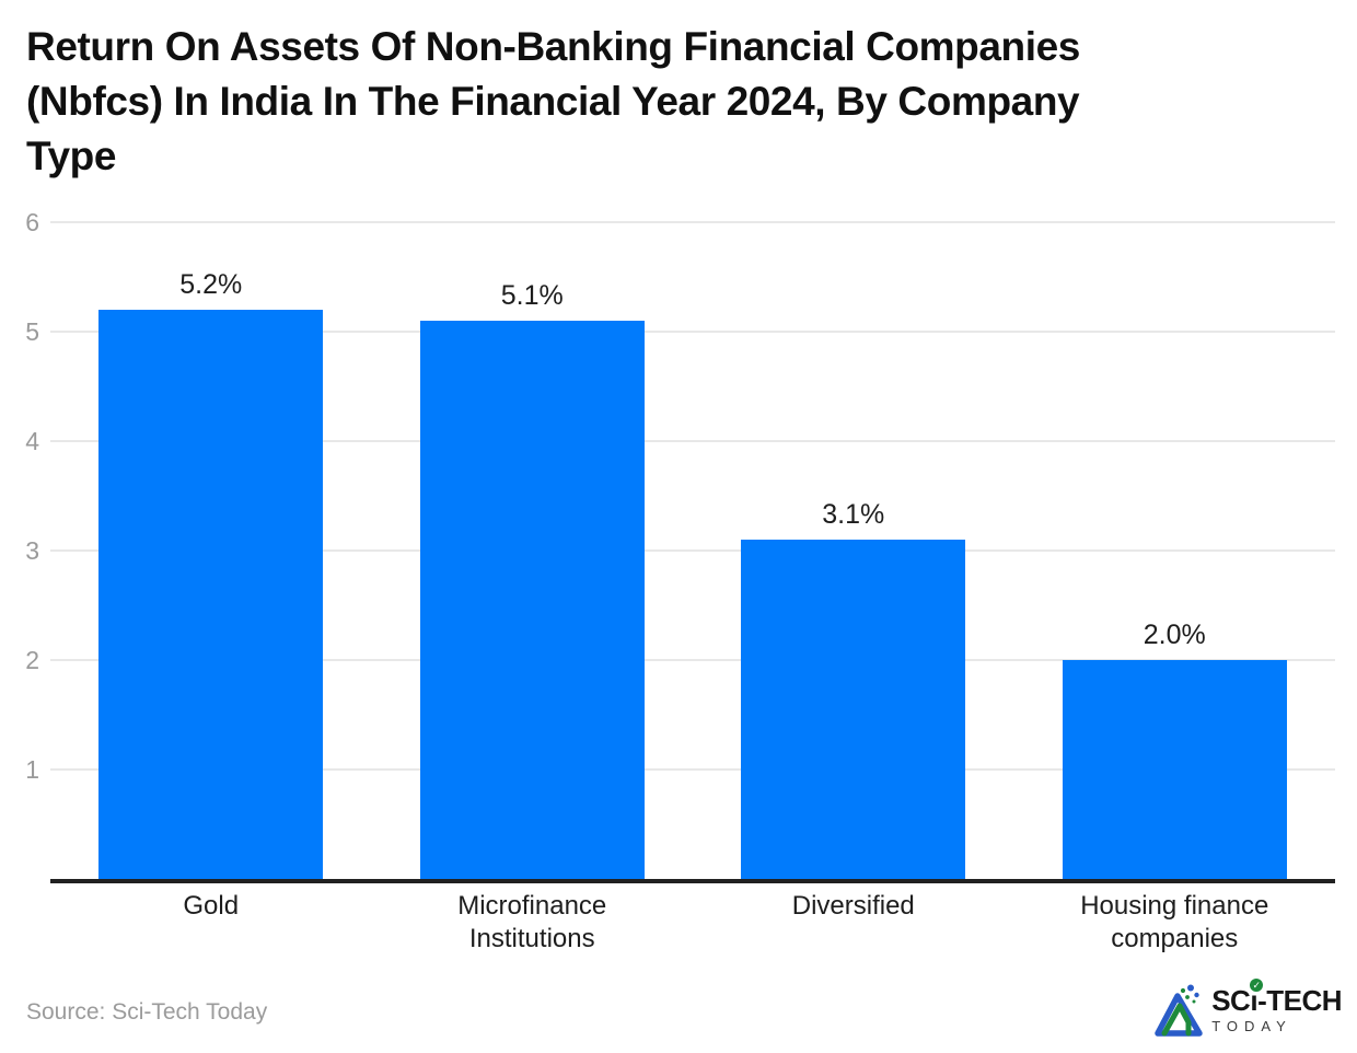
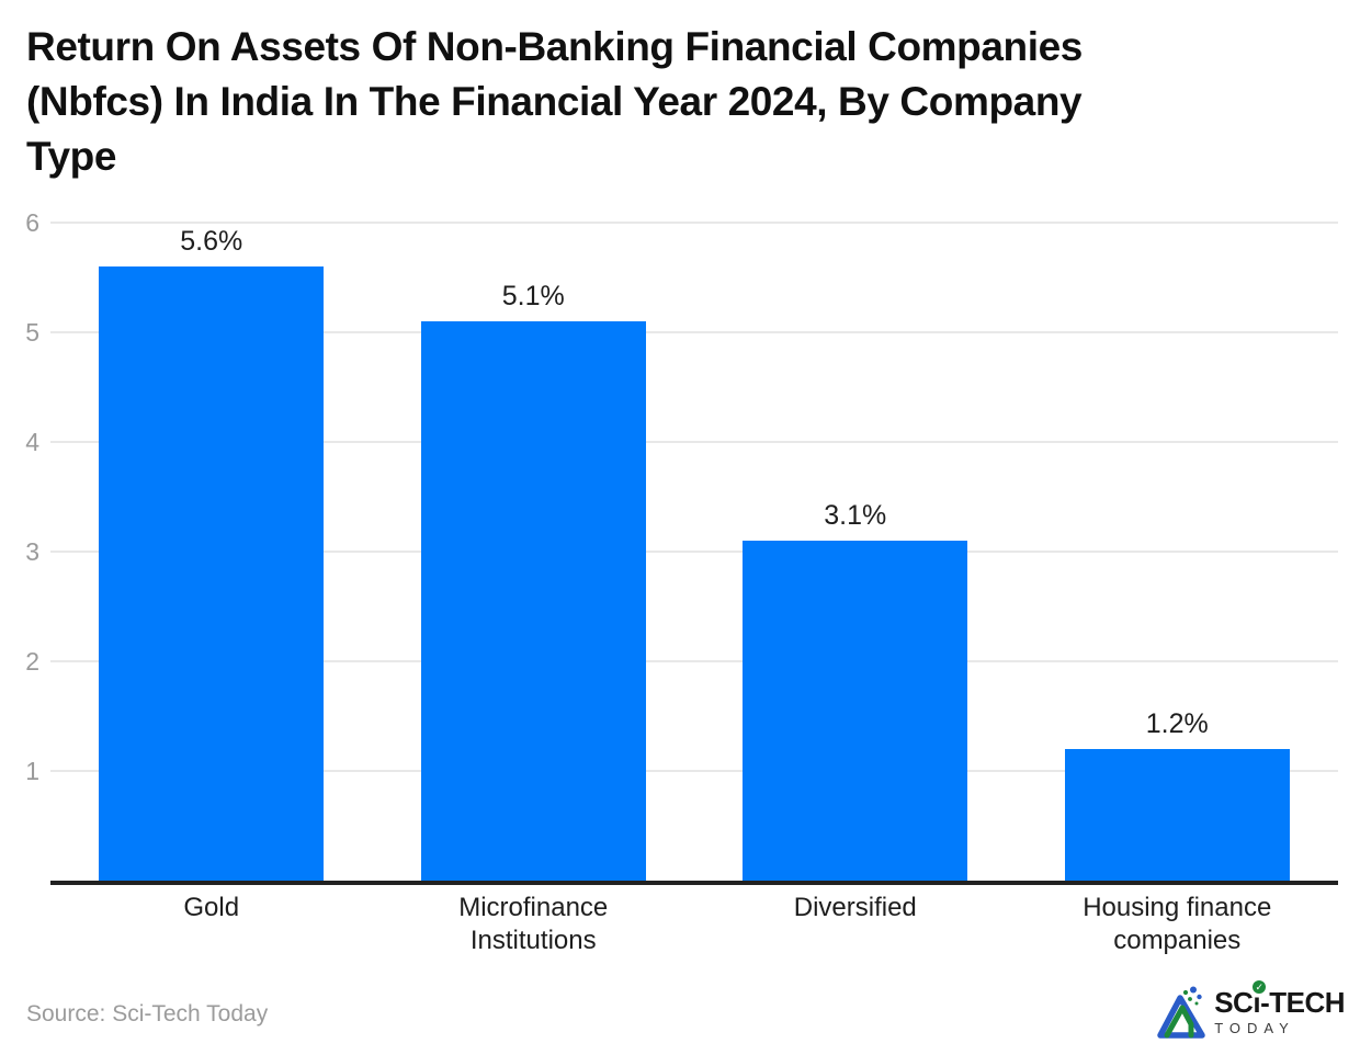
Gold: 5.2% -> 5.6%
Housing finance companies: 2.0% -> 1.2%
